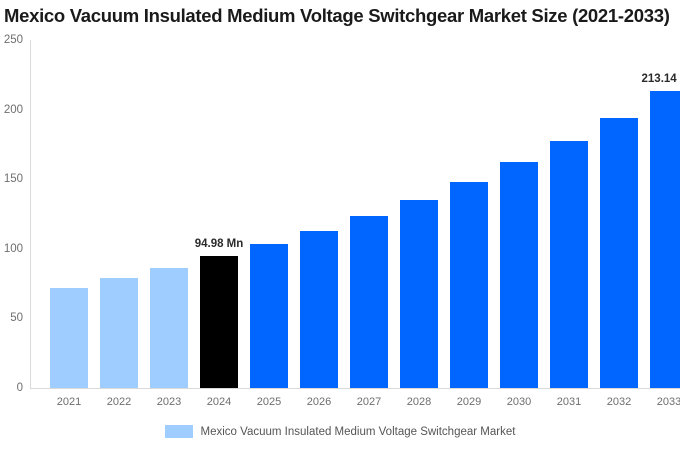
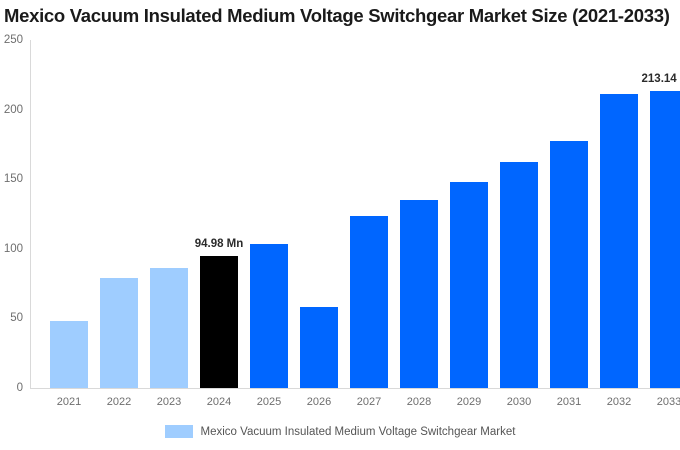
2021: 72 -> 48
2026: 113 -> 58
2032: 194 -> 211
